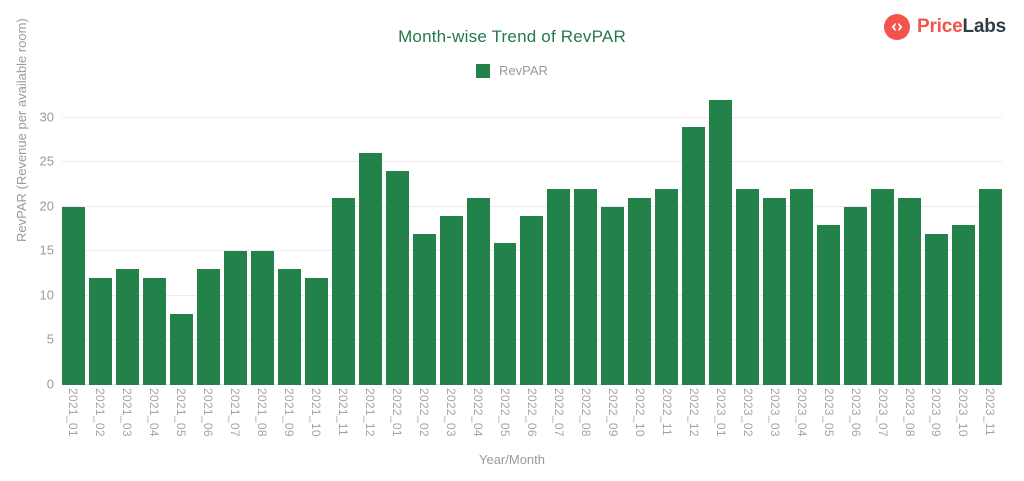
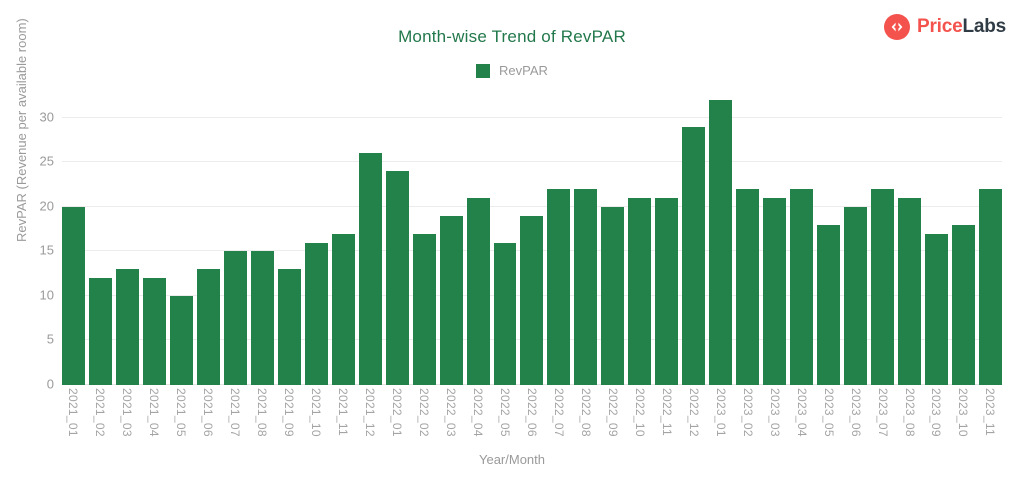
2021_05: 8 -> 10
2021_10: 12 -> 16
2021_11: 21 -> 17
2022_11: 22 -> 21
